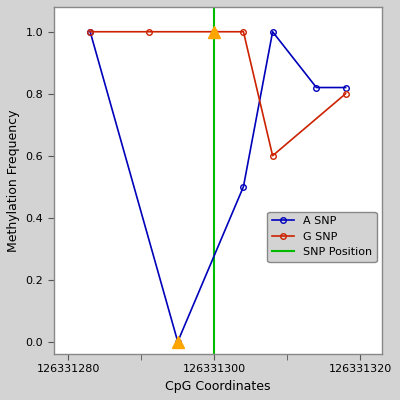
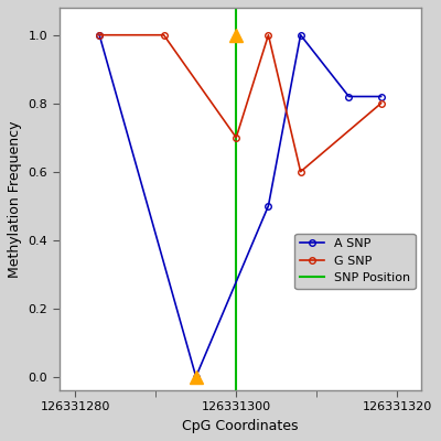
G SNP/126331300: 1.0 -> 0.7
